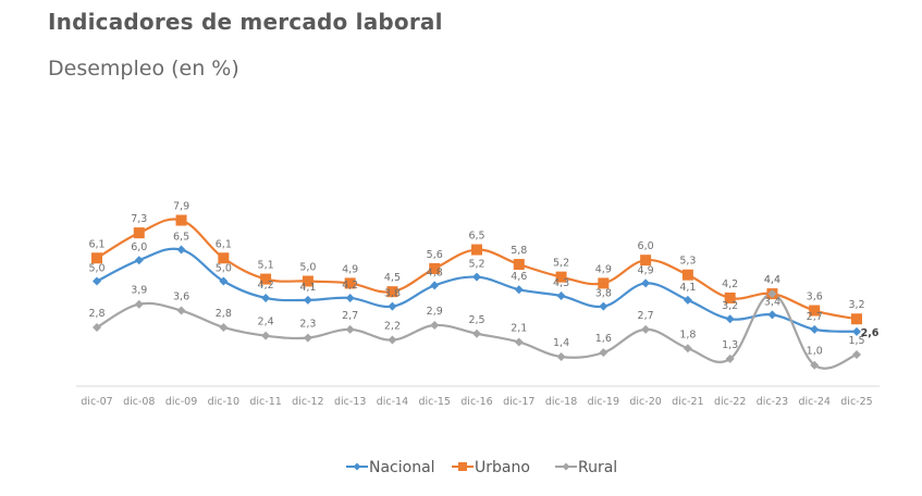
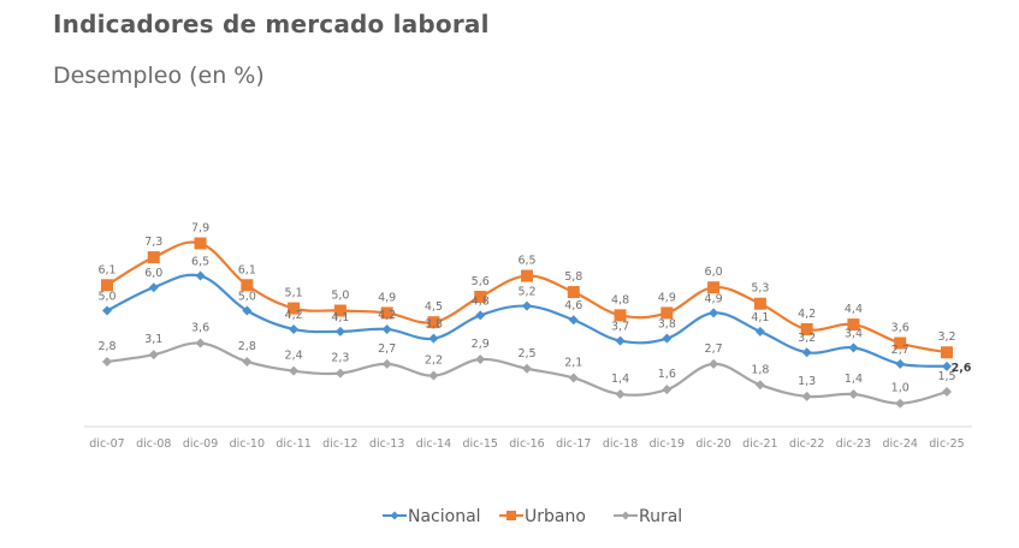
Rural/dic-08: 3,9 -> 3,1
Nacional/dic-18: 4,3 -> 3,7
Urbano/dic-18: 5,2 -> 4,8
Rural/dic-23: 4,4 -> 1,4
